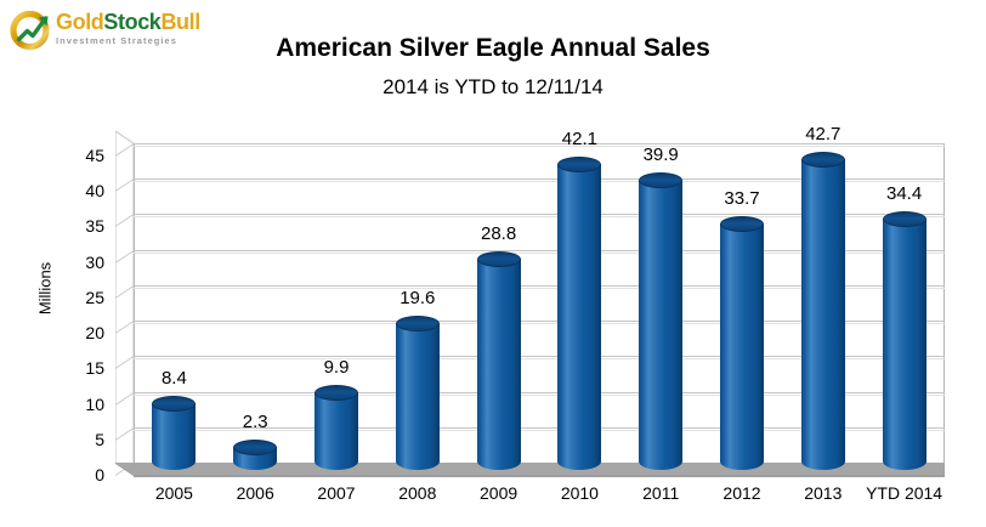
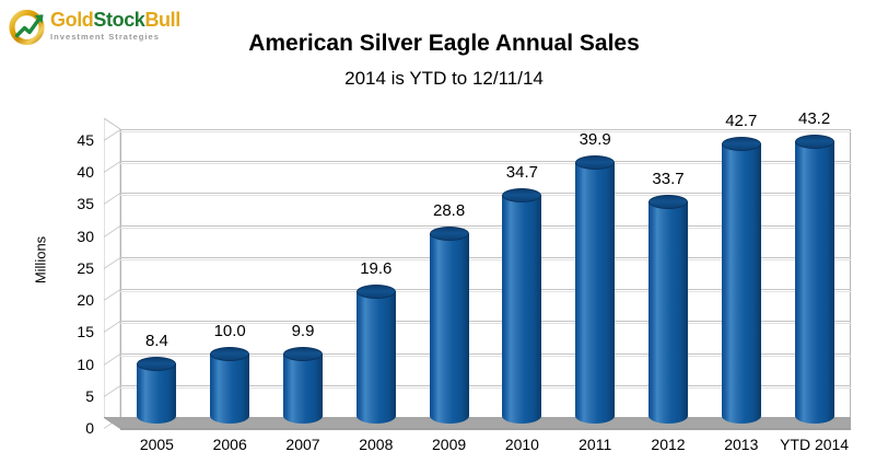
2006: 2.3 -> 10.0
2010: 42.1 -> 34.7
YTD 2014: 34.4 -> 43.2
